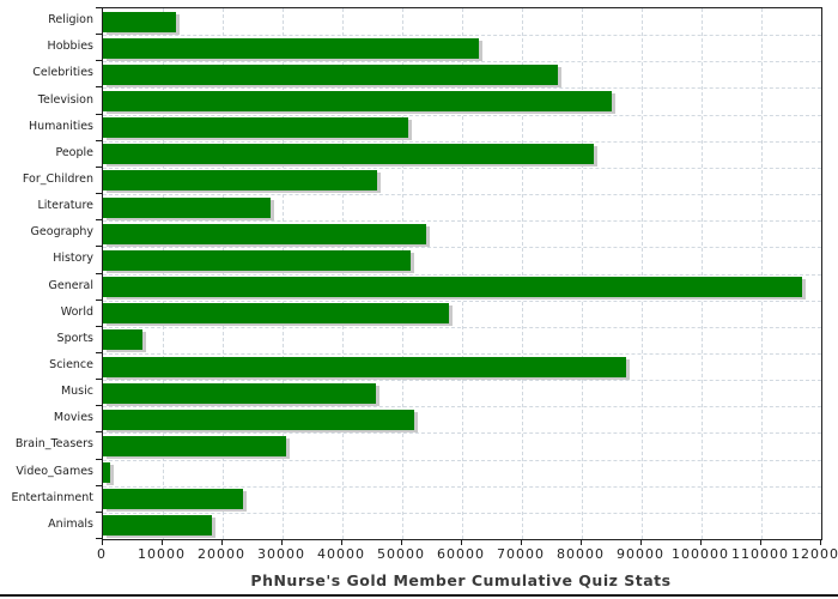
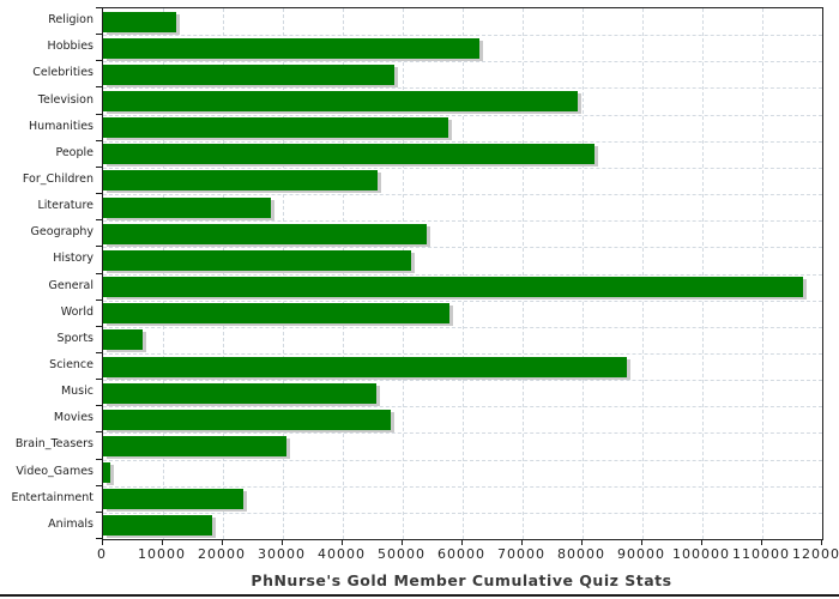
Celebrities: 76000 -> 48000
Television: 85000 -> 79000
Humanities: 51000 -> 58000
Movies: 52000 -> 48000
